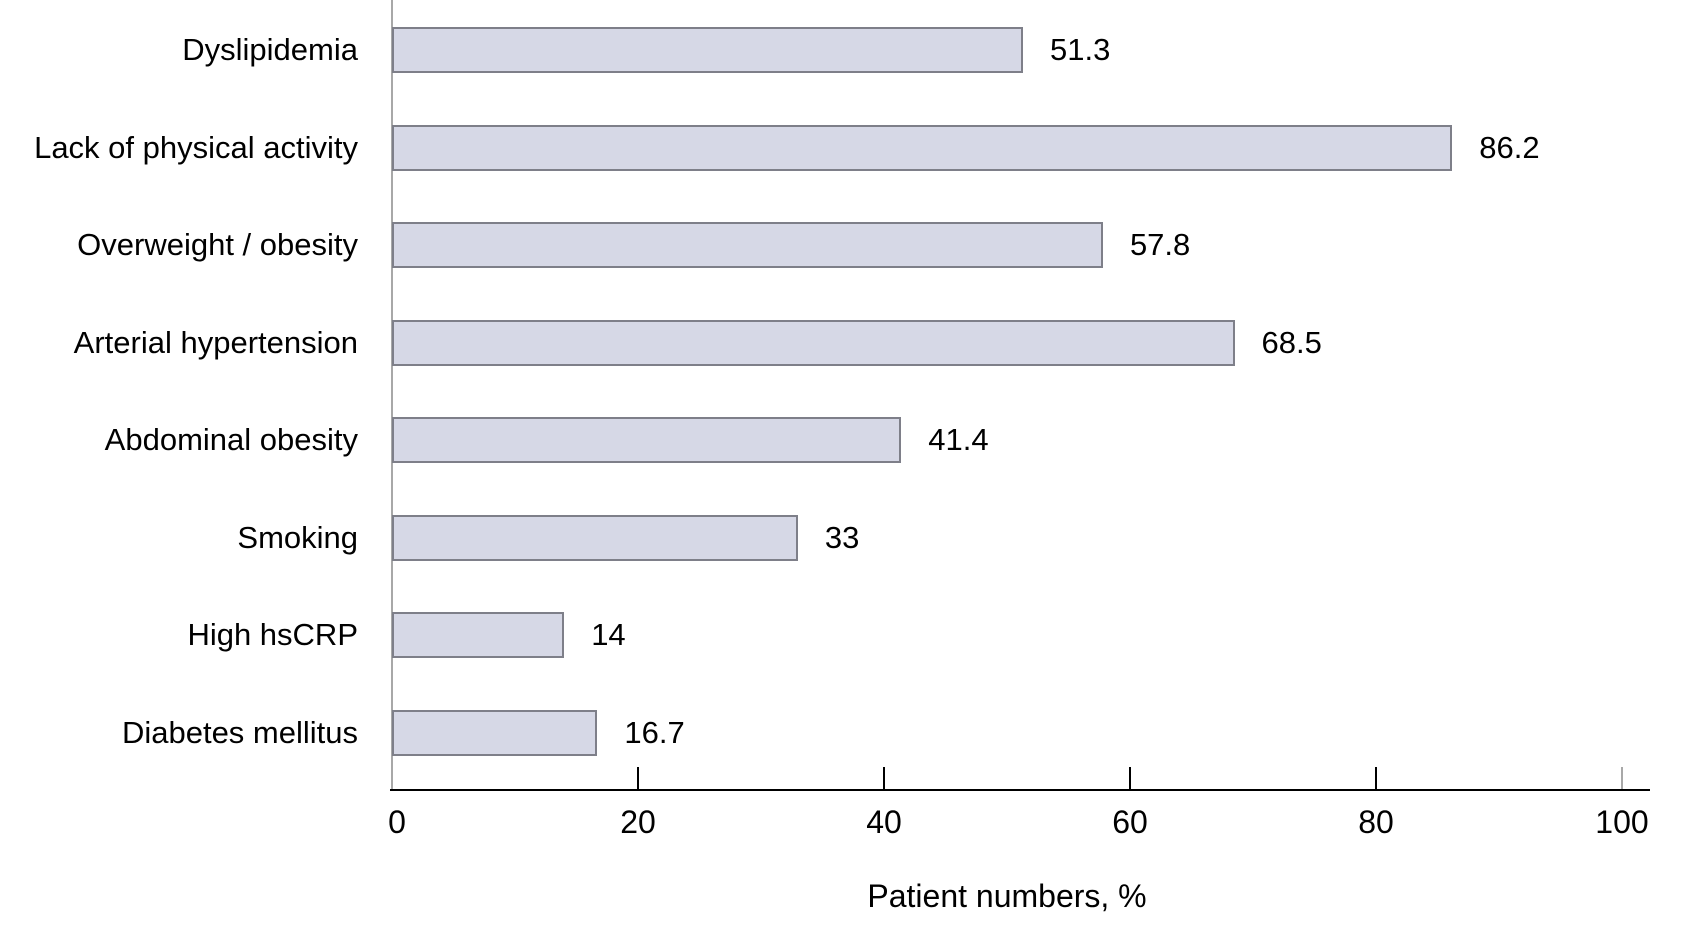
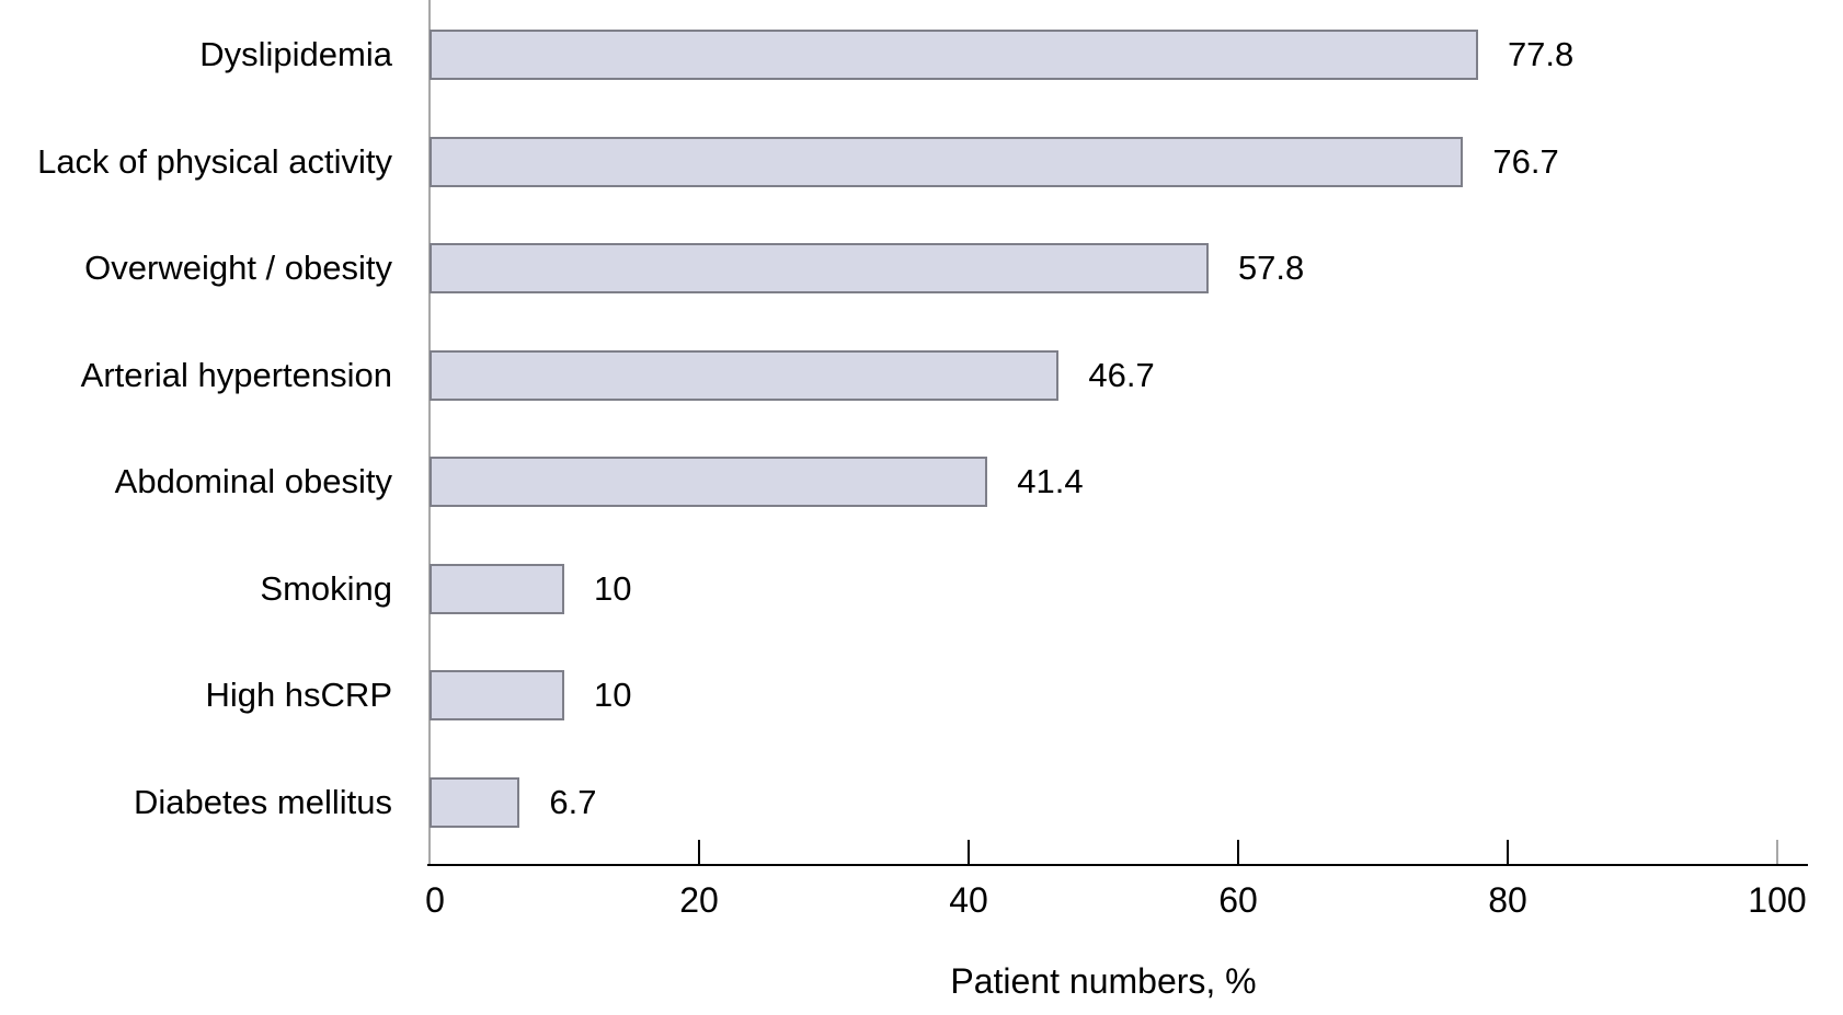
Dyslipidemia: 51.3 -> 77.8
Lack of physical activity: 86.2 -> 76.7
Arterial hypertension: 68.5 -> 46.7
Smoking: 33 -> 10
High hsCRP: 14 -> 10
Diabetes mellitus: 16.7 -> 6.7
